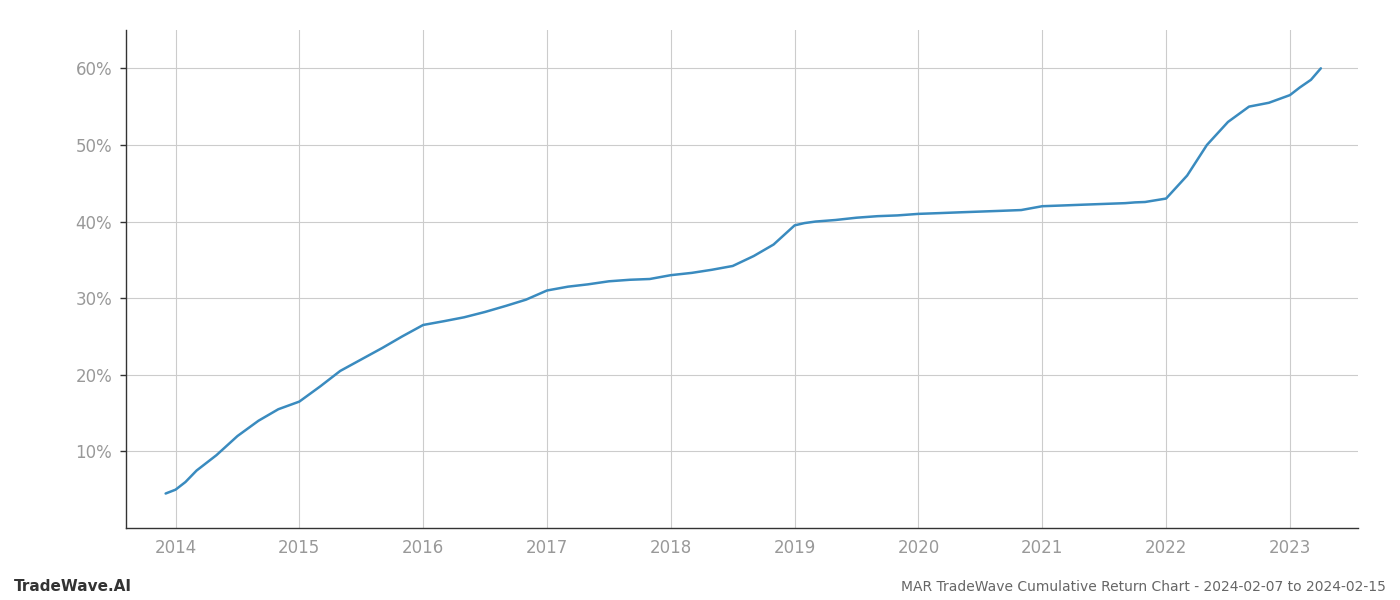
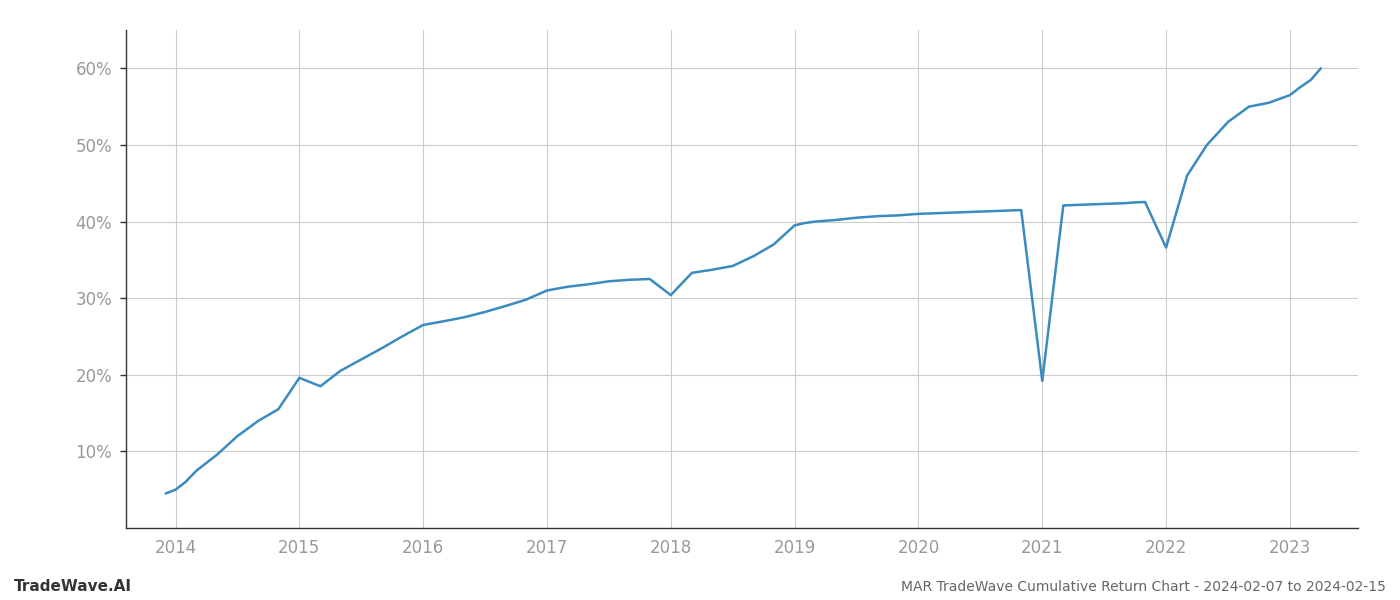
2015: 16.5% -> 19.6%
2018: 33.0% -> 30.4%
2021: 42.0% -> 19.2%
2022: 43.0% -> 36.6%
